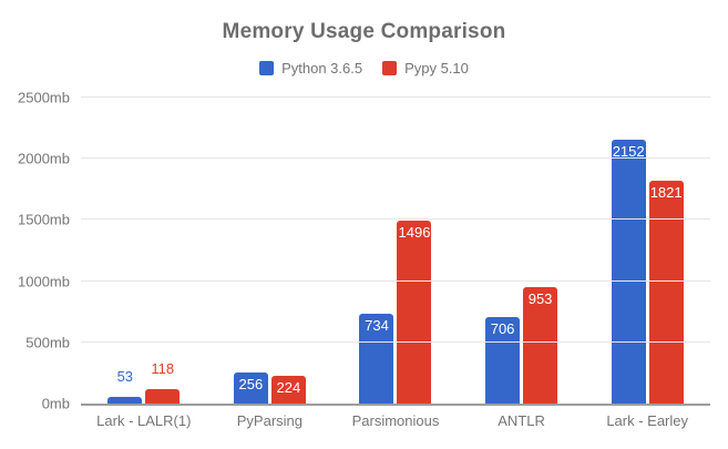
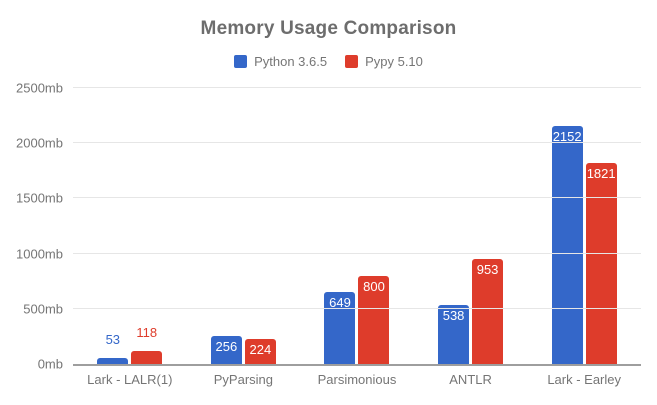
Python 3.6.5/Parsimonious: 734 -> 649
Pypy 5.10/Parsimonious: 1496 -> 800
Python 3.6.5/ANTLR: 706 -> 538
